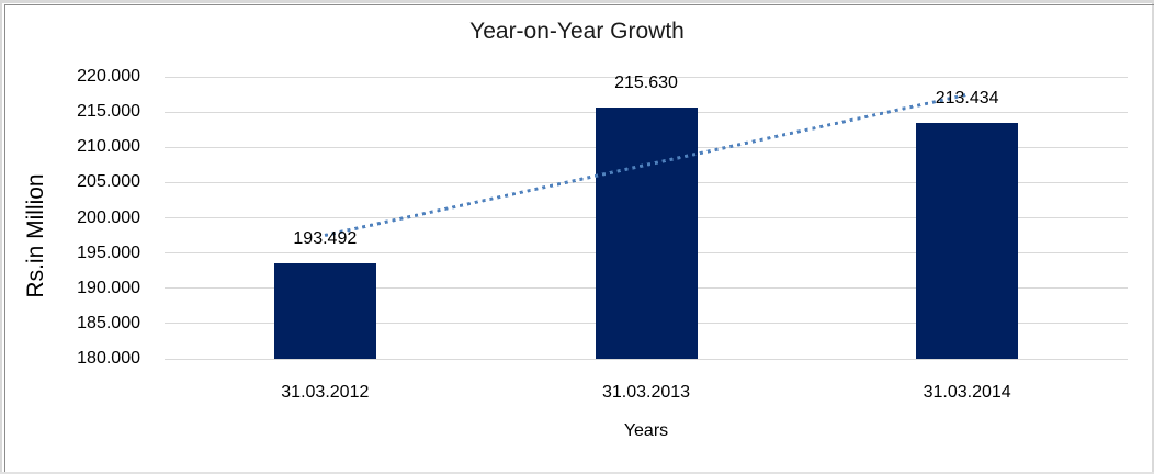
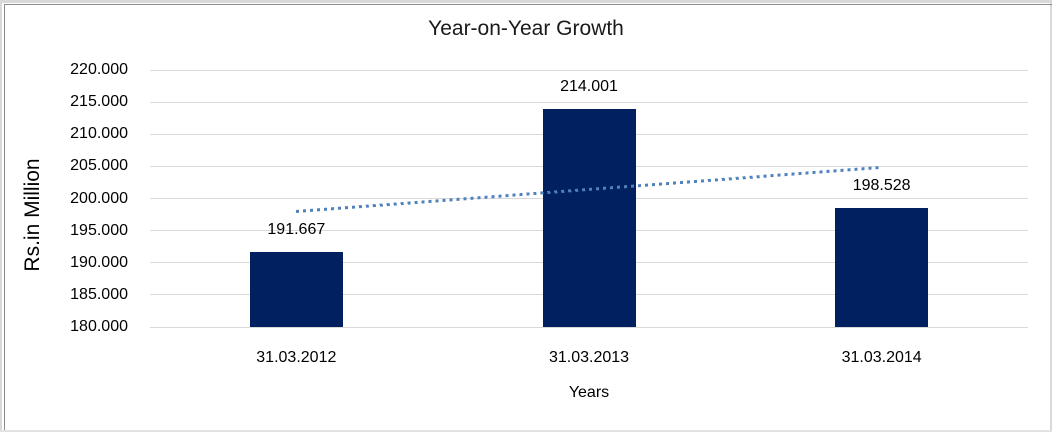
31.03.2012: 193.492 -> 191.667
31.03.2013: 215.630 -> 214.001
31.03.2014: 213.434 -> 198.528
